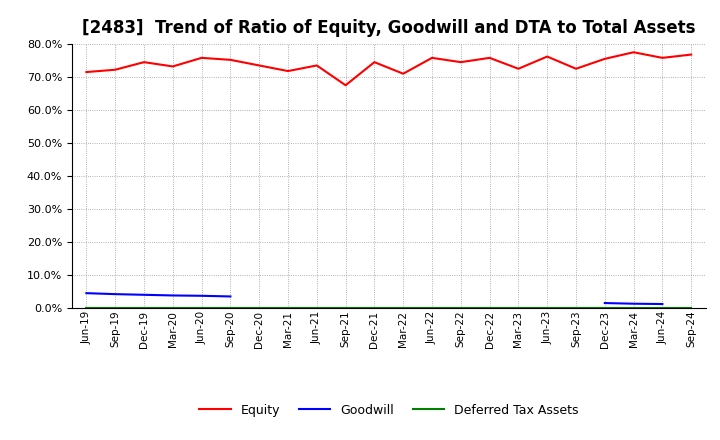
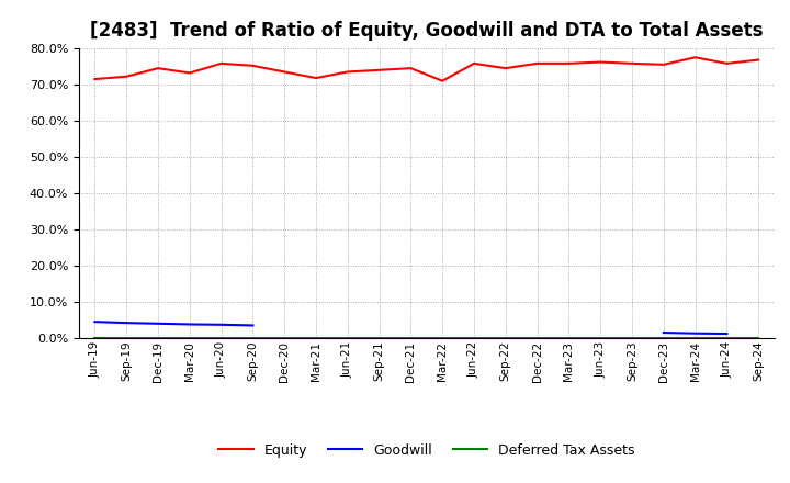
Equity/Sep-21: 67.5% -> 74.0%
Equity/Mar-23: 72.5% -> 75.8%
Equity/Sep-23: 72.5% -> 75.8%
